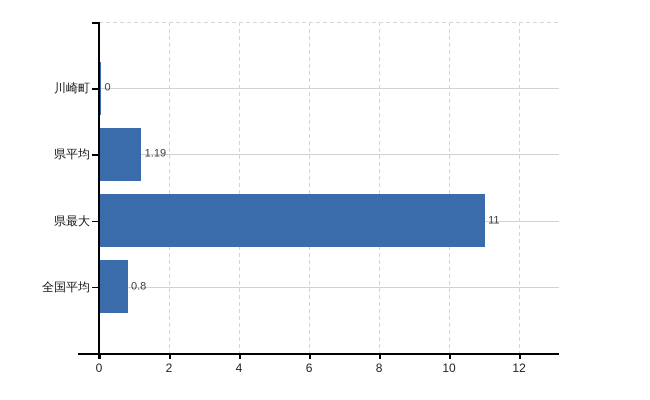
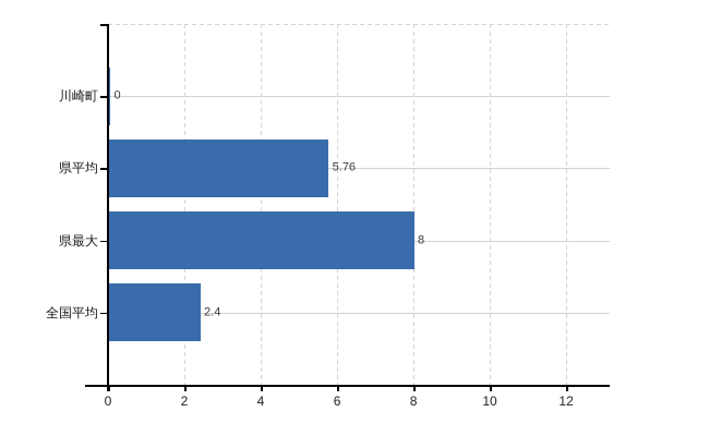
県平均: 1.19 -> 5.76
県最大: 11 -> 8
全国平均: 0.8 -> 2.4
